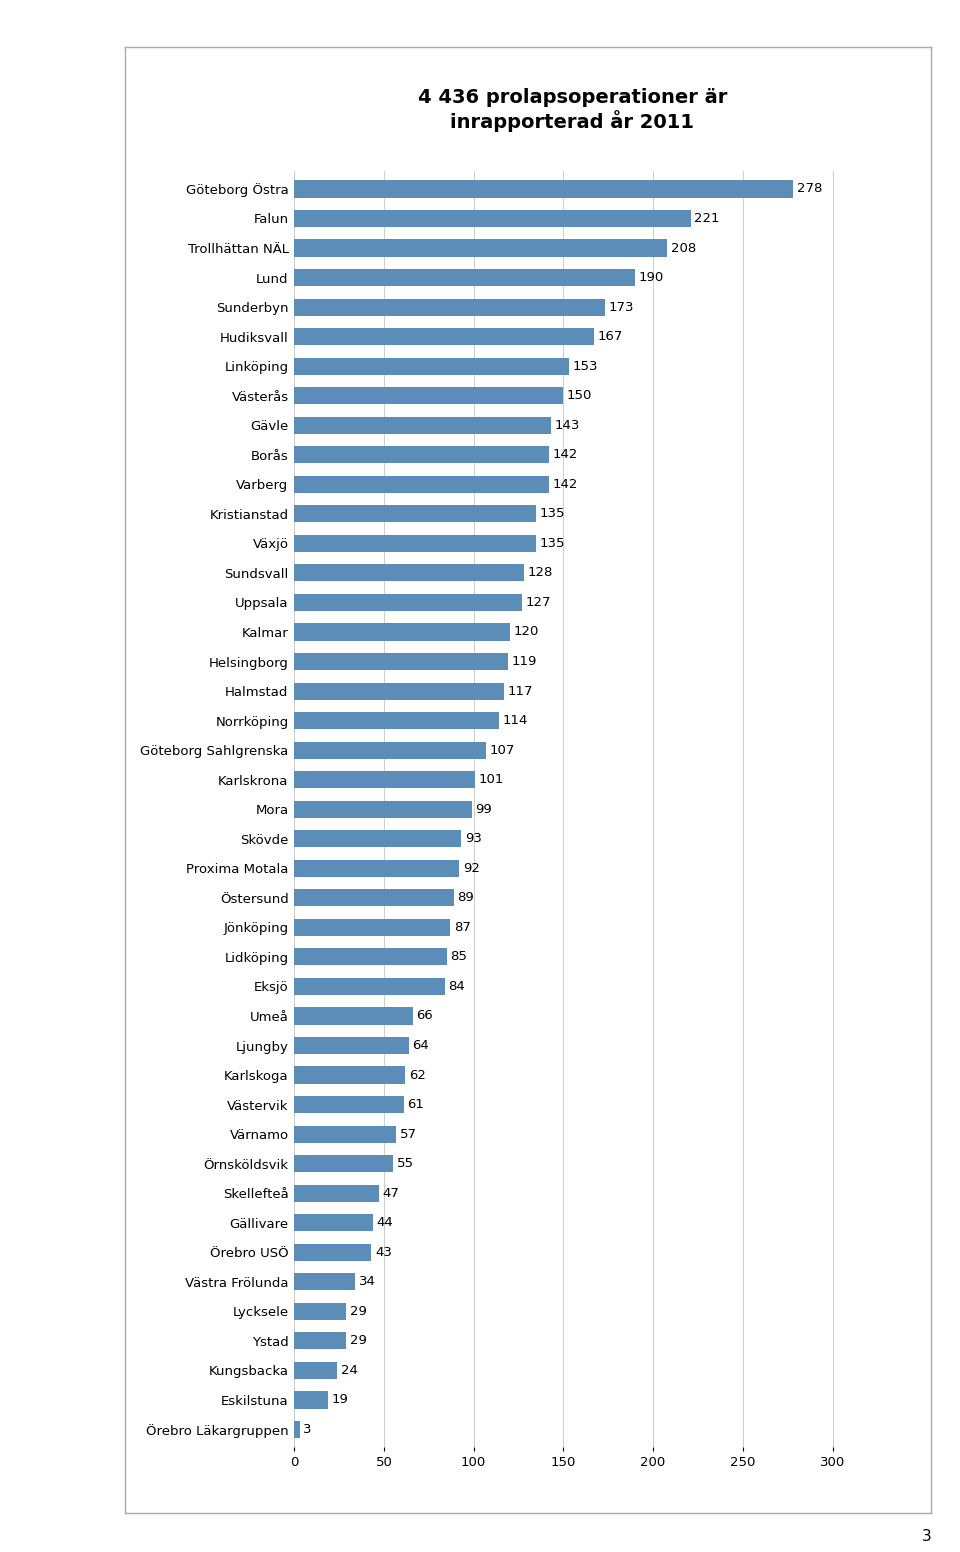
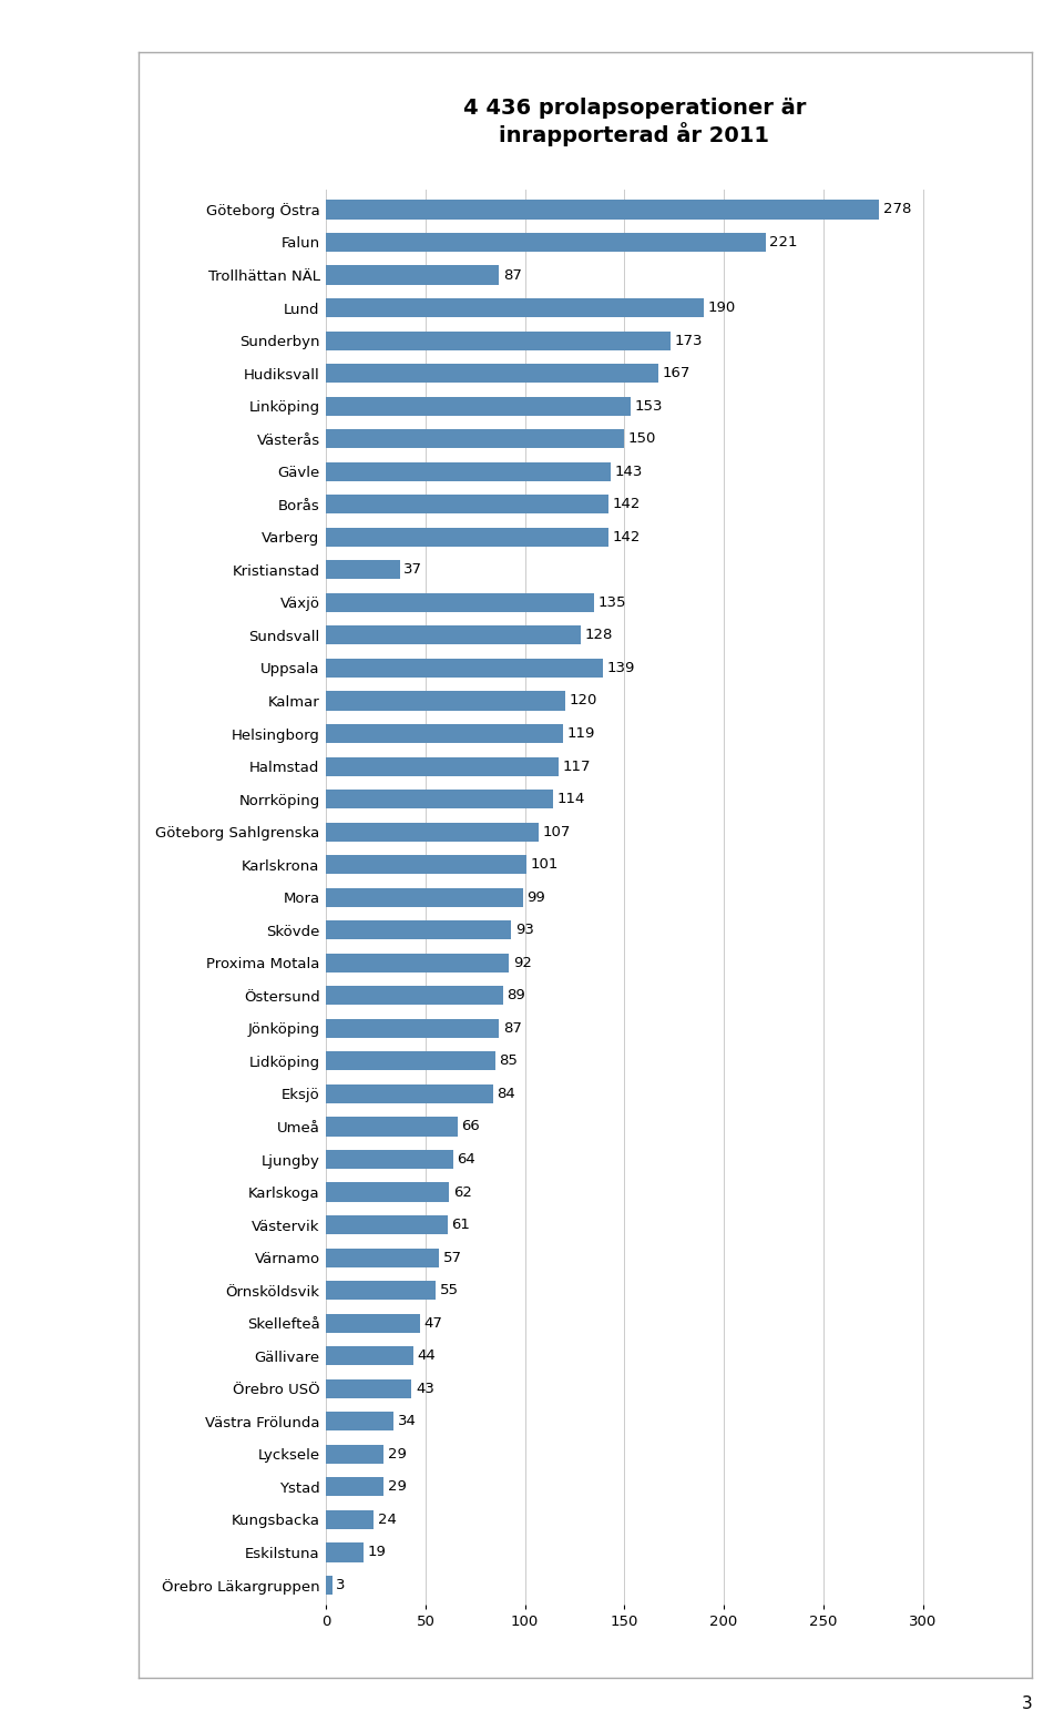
Trollhättan NÄL: 208 -> 87
Kristianstad: 135 -> 37
Uppsala: 127 -> 139
